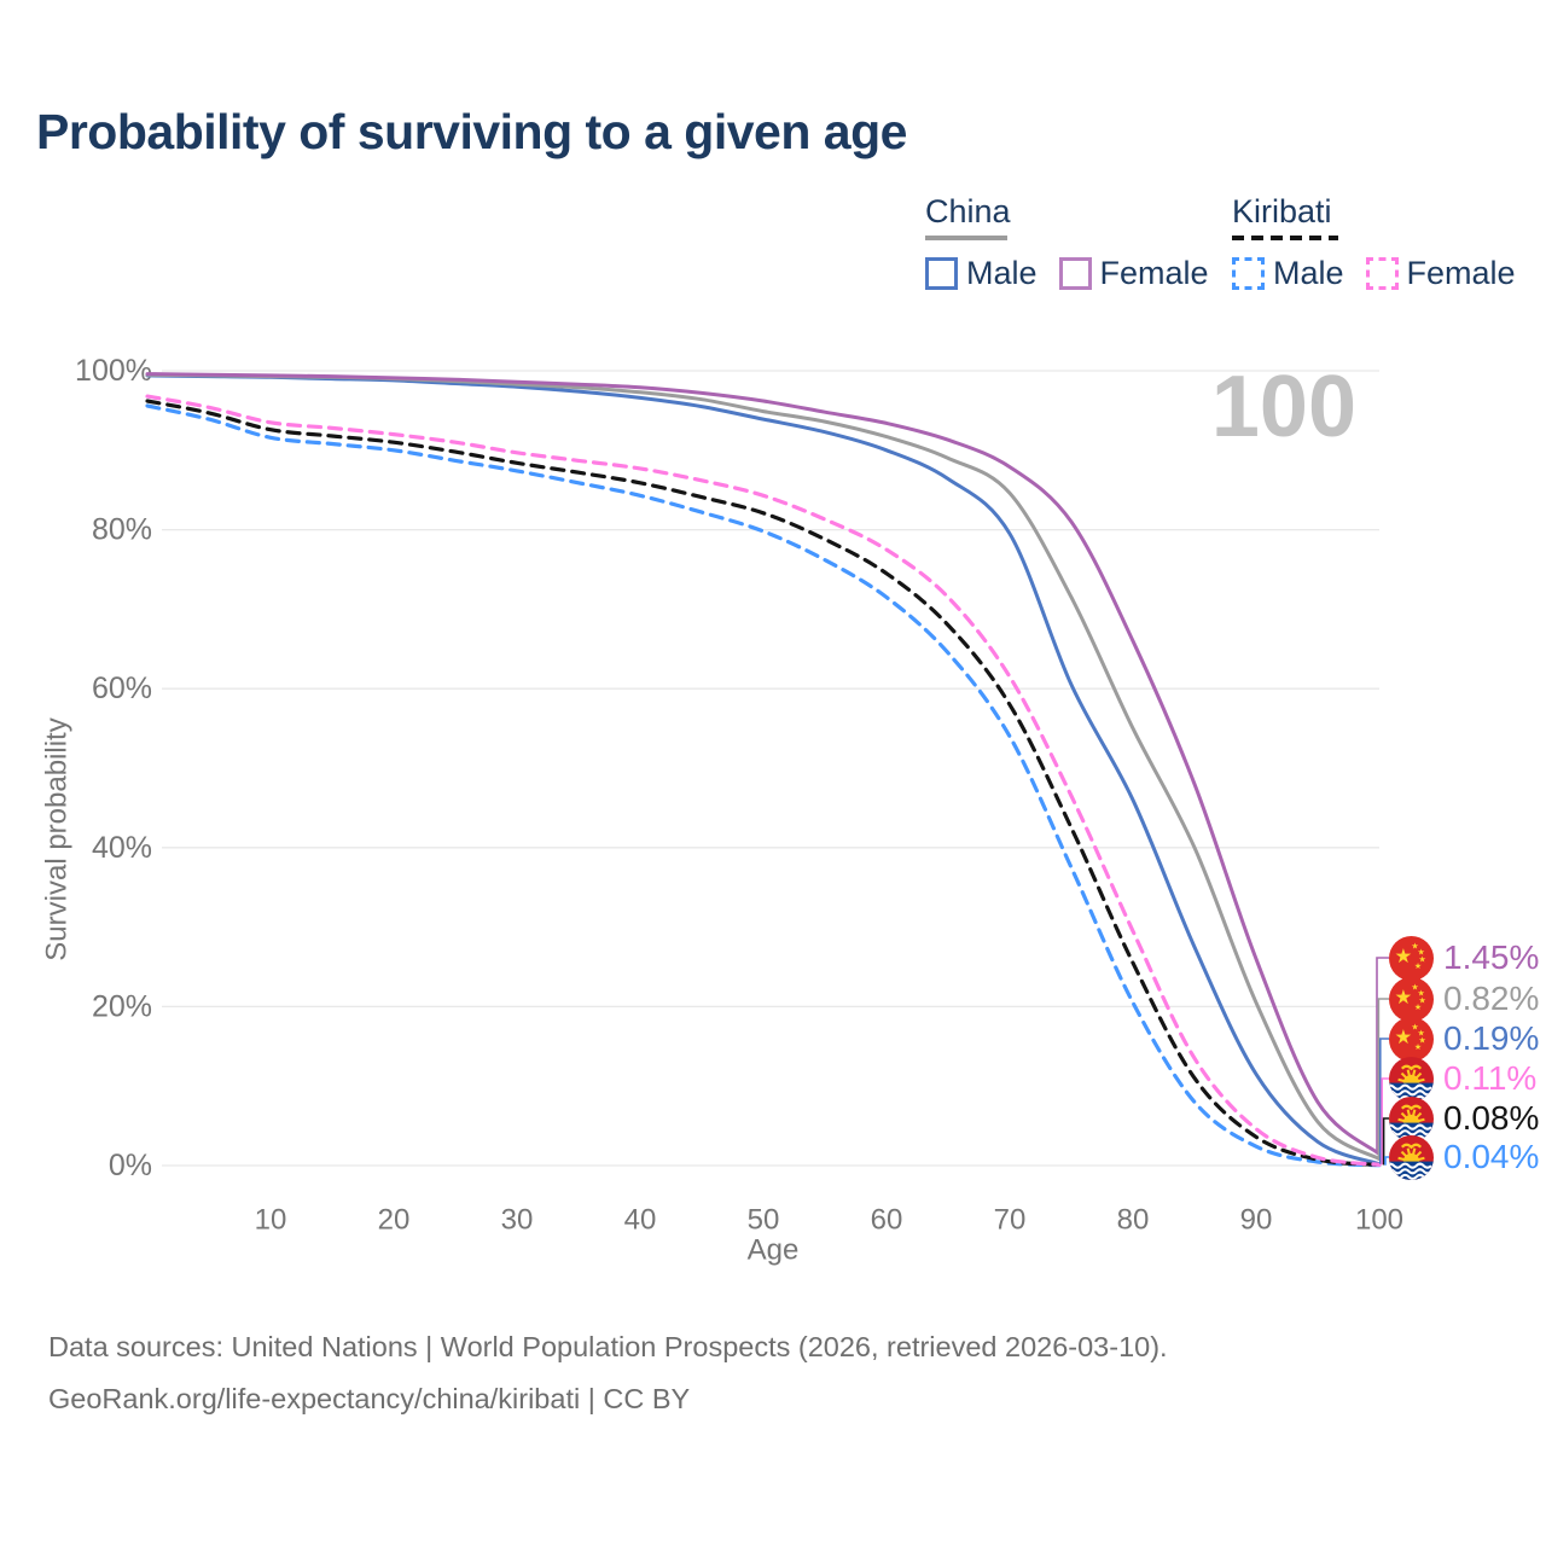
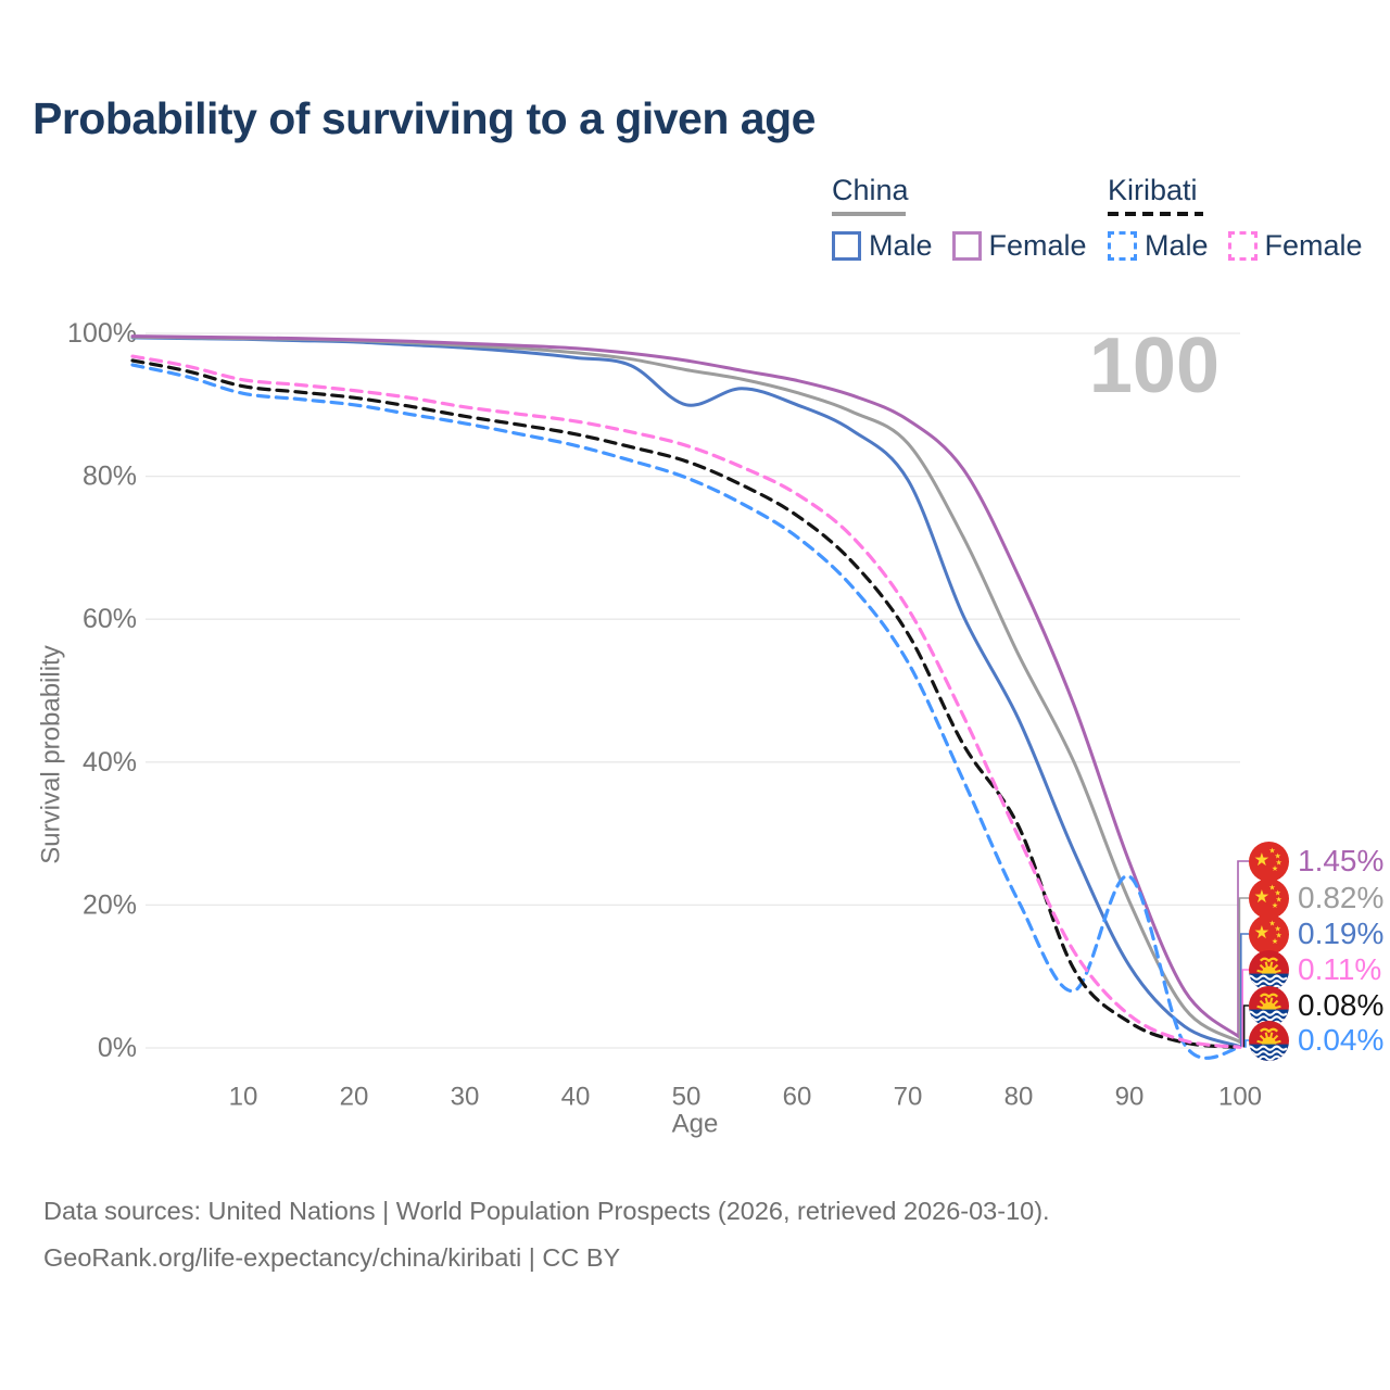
China Male/50: 94% -> 90%
Kiribati/80: 26% -> 31%
Kiribati Male/90: 2% -> 24%
